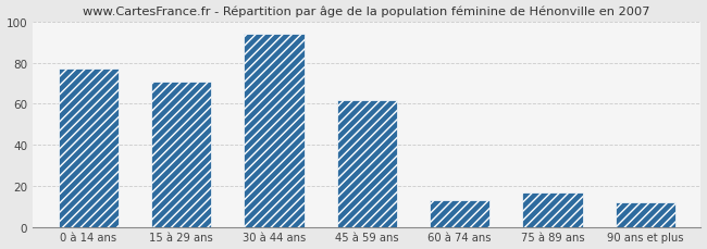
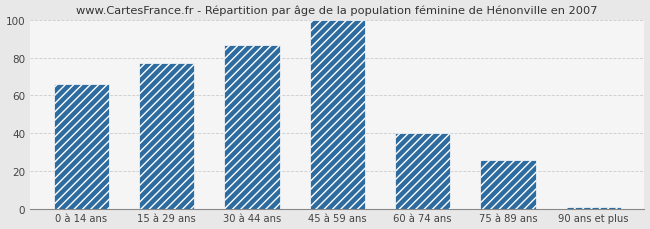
0 à 14 ans: 77 -> 66
15 à 29 ans: 71 -> 77
30 à 44 ans: 94 -> 87
45 à 59 ans: 62 -> 100
60 à 74 ans: 13 -> 40
75 à 89 ans: 17 -> 26
90 ans et plus: 12 -> 1
